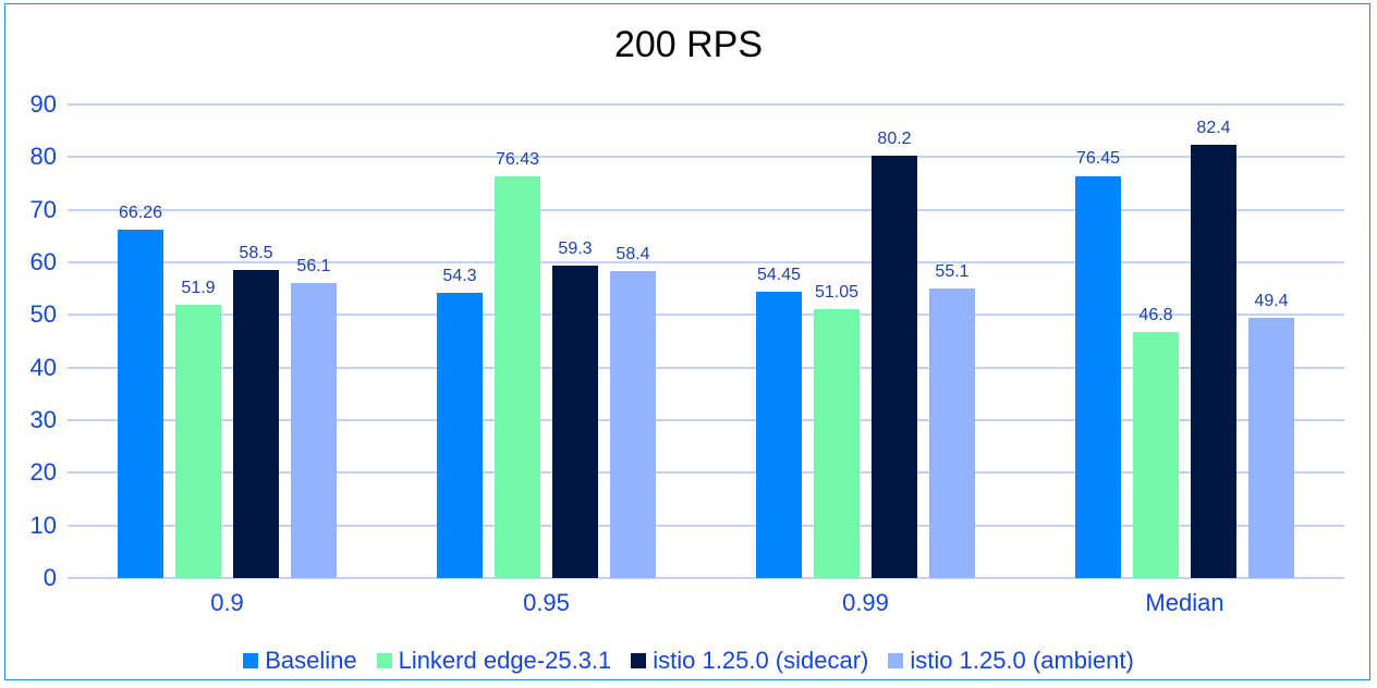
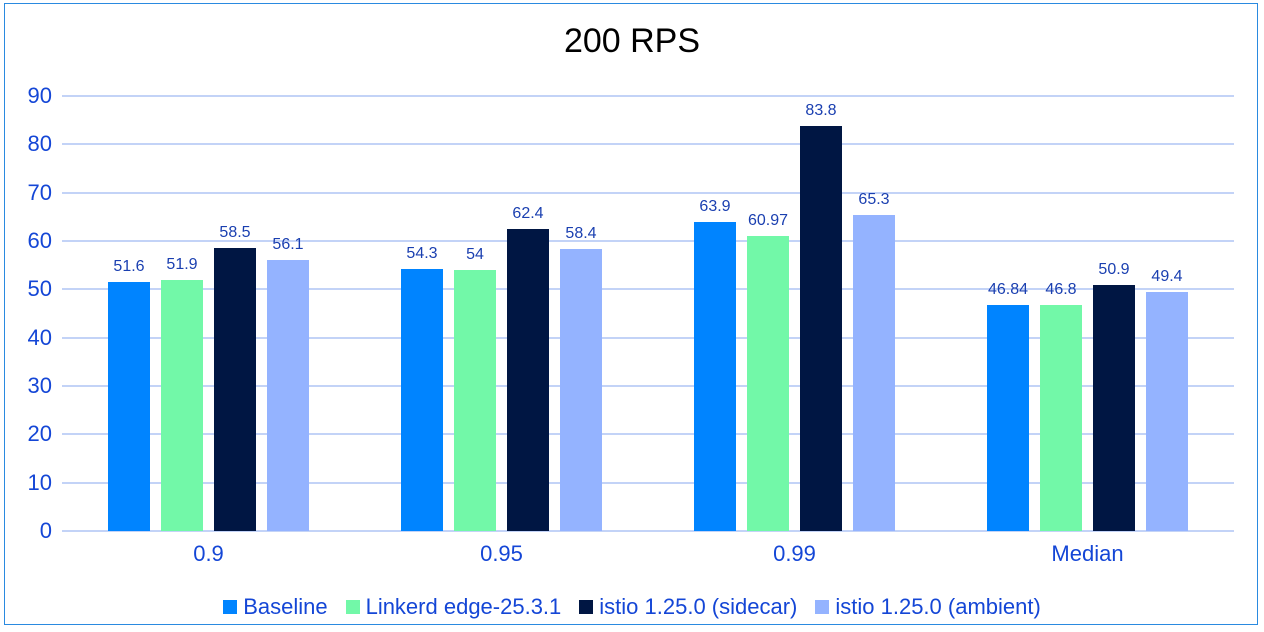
Baseline/0.9: 66.26 -> 51.6
Linkerd edge-25.3.1/0.95: 76.43 -> 54
istio 1.25.0 (sidecar)/0.95: 59.3 -> 62.4
Baseline/0.99: 54.45 -> 63.9
Linkerd edge-25.3.1/0.99: 51.05 -> 60.97
istio 1.25.0 (sidecar)/0.99: 80.2 -> 83.8
istio 1.25.0 (ambient)/0.99: 55.1 -> 65.3
Baseline/Median: 76.45 -> 46.84
istio 1.25.0 (sidecar)/Median: 82.4 -> 50.9
